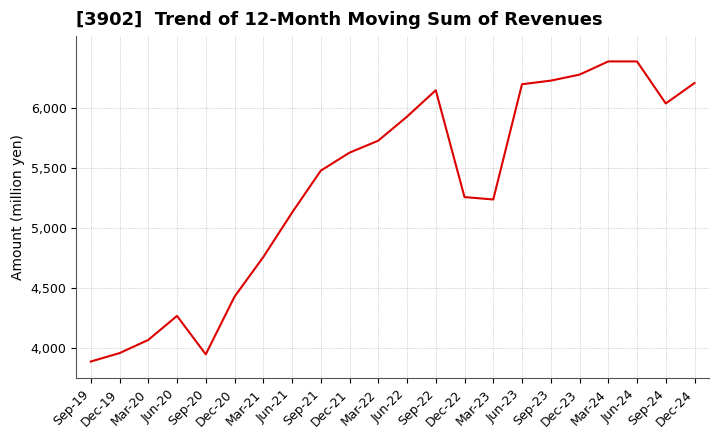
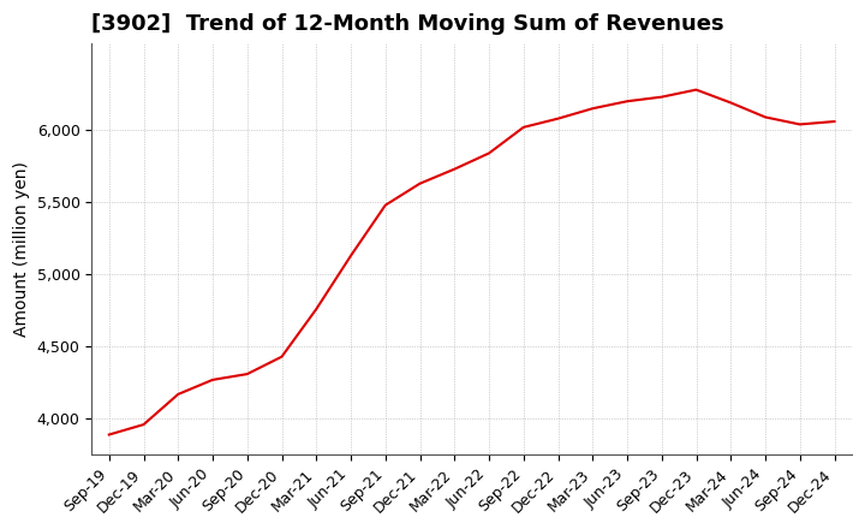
Mar-20: 4,070 -> 4,170
Sep-20: 3,950 -> 4,310
Jun-22: 5,930 -> 5,840
Sep-22: 6,150 -> 6,020
Dec-22: 5,260 -> 6,080
Mar-23: 5,240 -> 6,150
Mar-24: 6,390 -> 6,190
Jun-24: 6,390 -> 6,090
Dec-24: 6,210 -> 6,060
